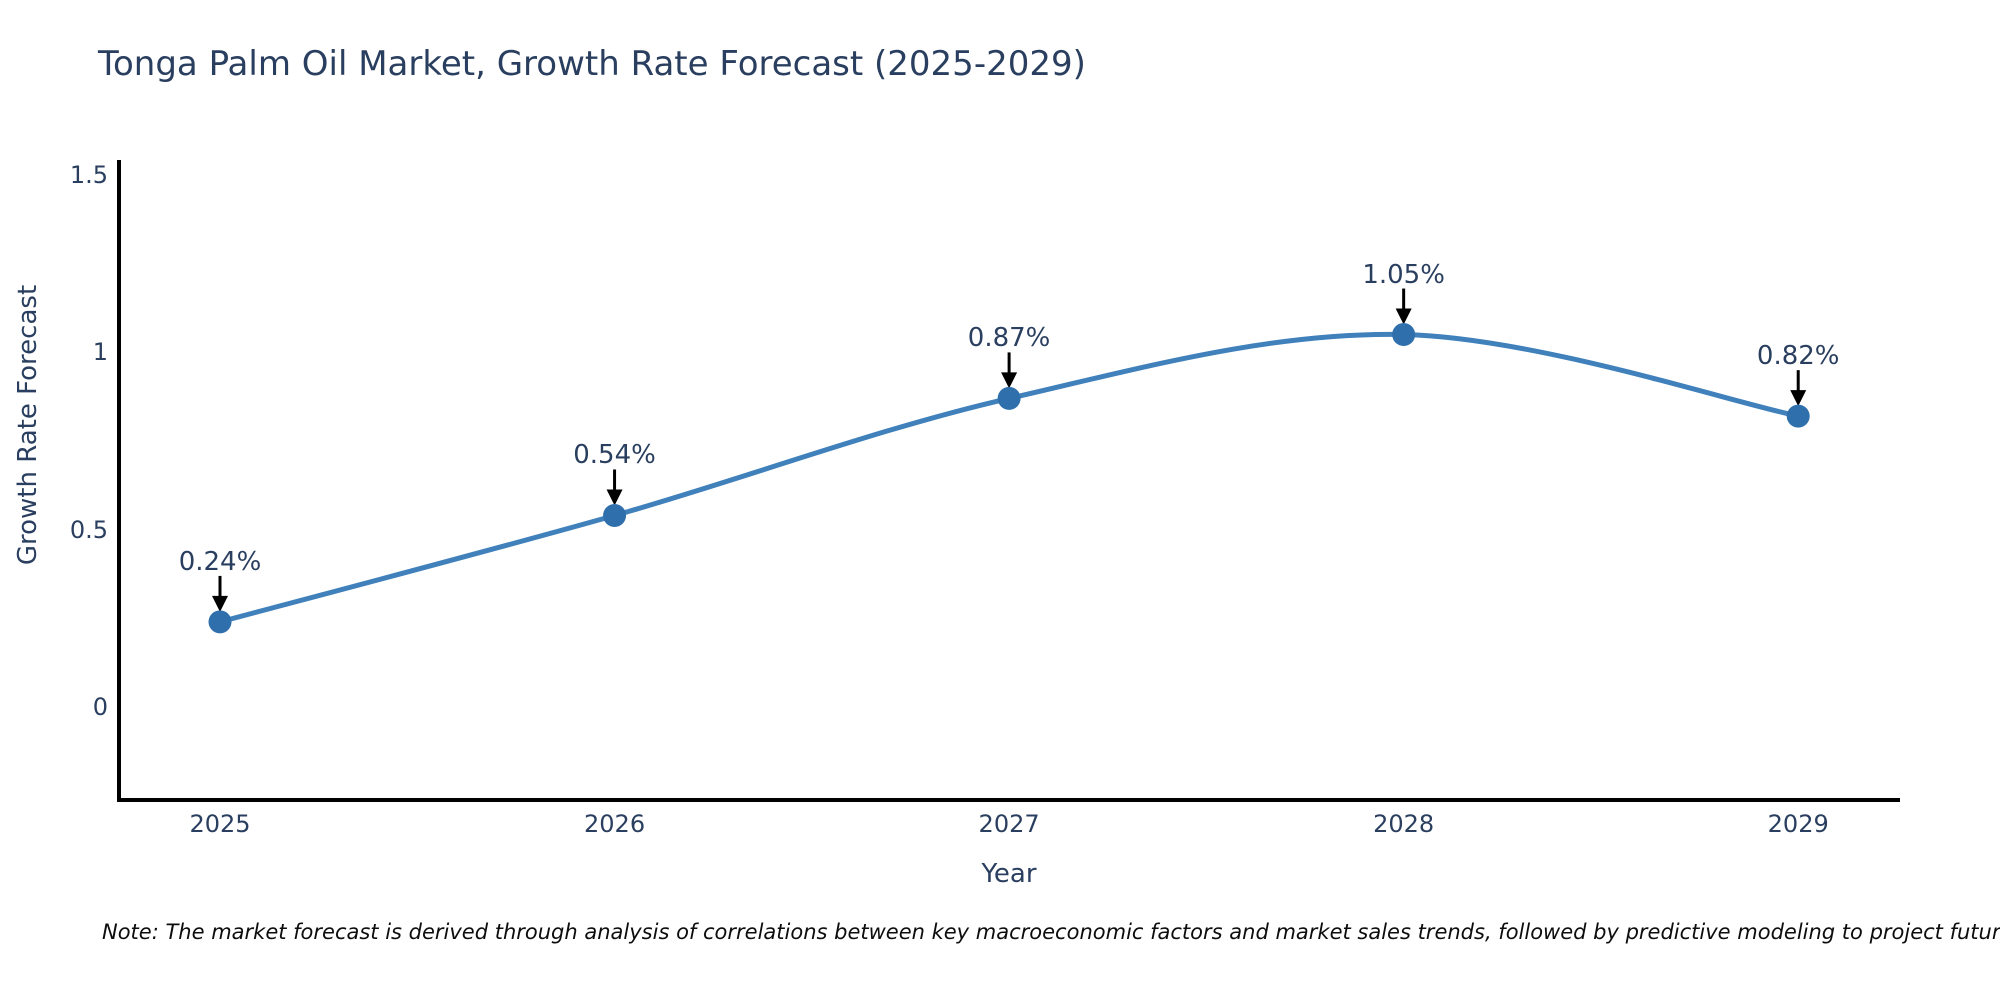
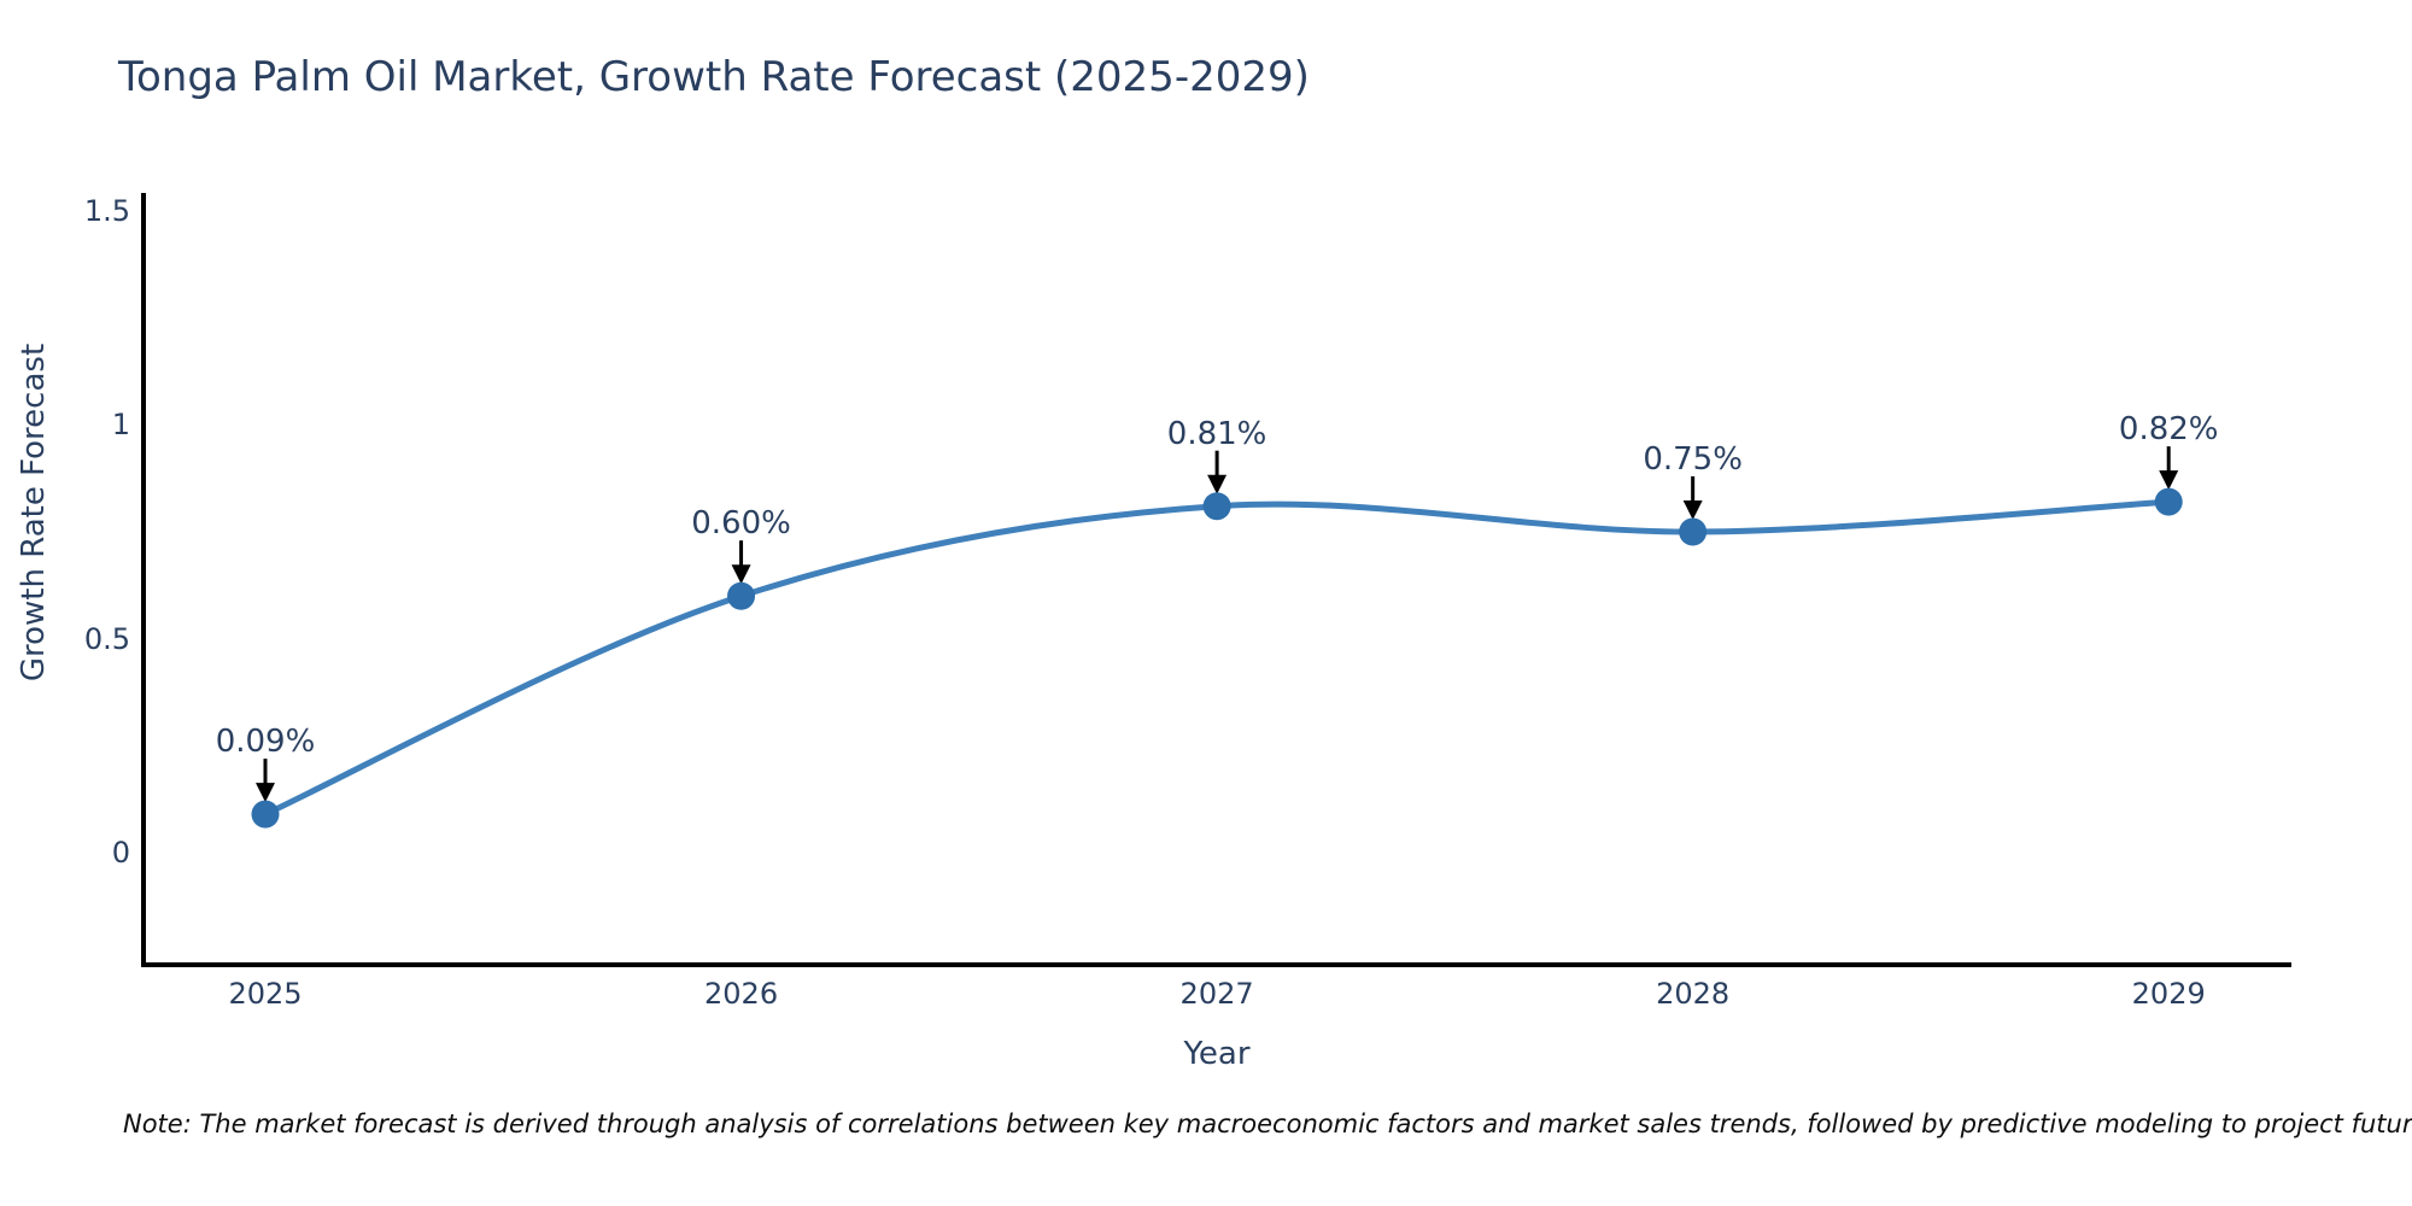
2025: 0.24% -> 0.09%
2026: 0.54% -> 0.60%
2027: 0.87% -> 0.81%
2028: 1.05% -> 0.75%
